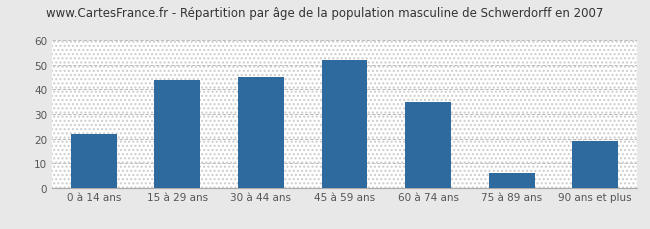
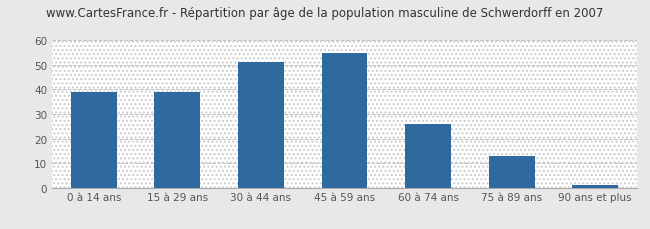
0 à 14 ans: 22 -> 39
15 à 29 ans: 44 -> 39
30 à 44 ans: 45 -> 51
45 à 59 ans: 52 -> 55
60 à 74 ans: 35 -> 26
75 à 89 ans: 6 -> 13
90 ans et plus: 19 -> 1
